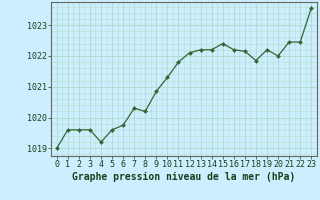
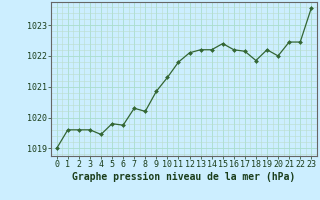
4: 1019.20 -> 1019.45
5: 1019.60 -> 1019.80
